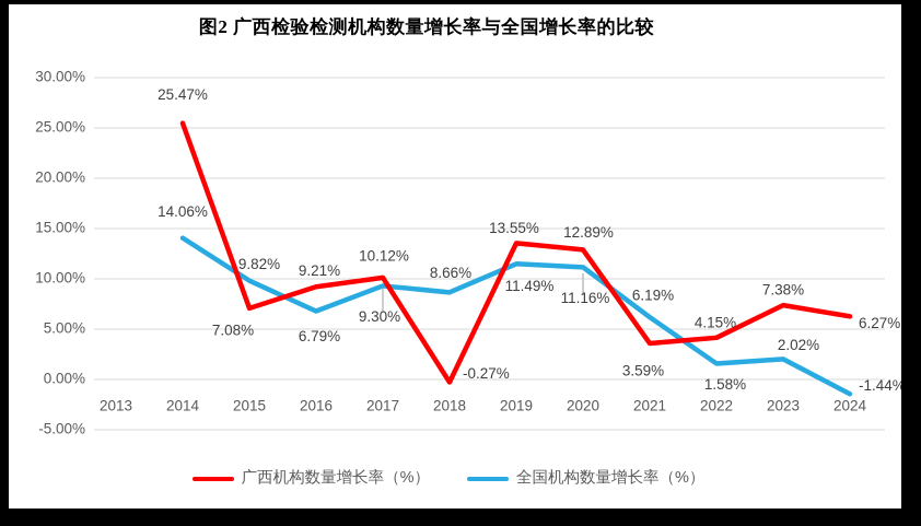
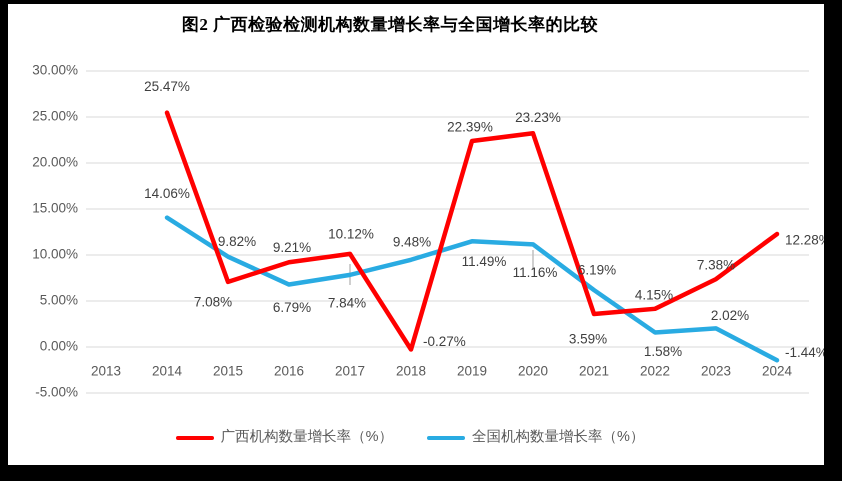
全国机构数量增长率（%）/2017: 9.30% -> 7.84%
全国机构数量增长率（%）/2018: 8.66% -> 9.48%
广西机构数量增长率（%）/2019: 13.55% -> 22.39%
广西机构数量增长率（%）/2020: 12.89% -> 23.23%
广西机构数量增长率（%）/2024: 6.27% -> 12.28%
